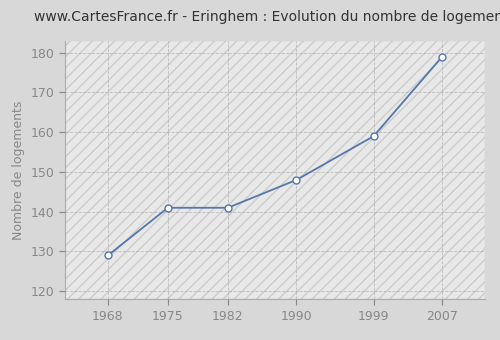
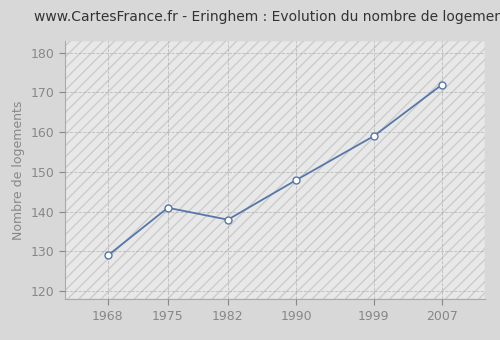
1982: 141 -> 138
2007: 179 -> 172
